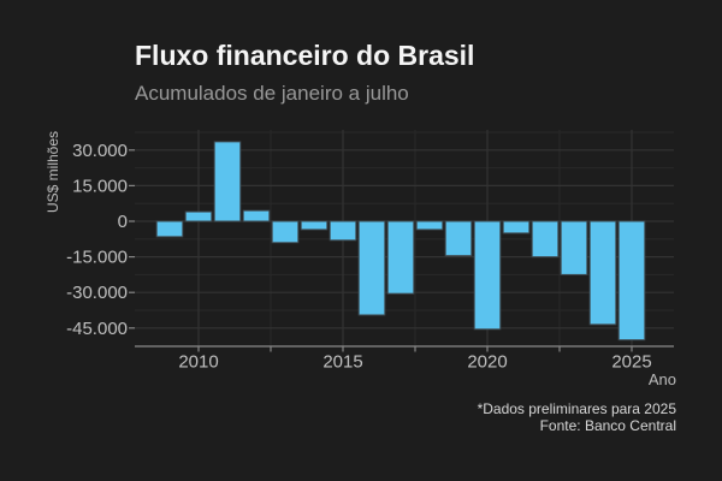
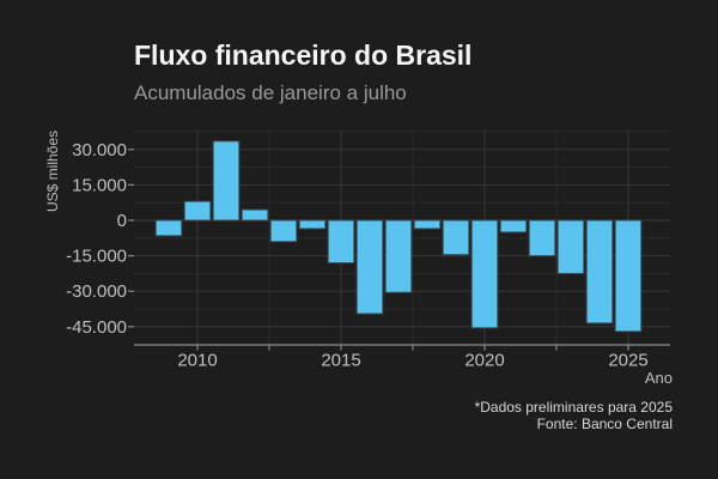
2010: 4000 -> 8000
2015: -8000 -> -18000
2025: -50000 -> -47000
